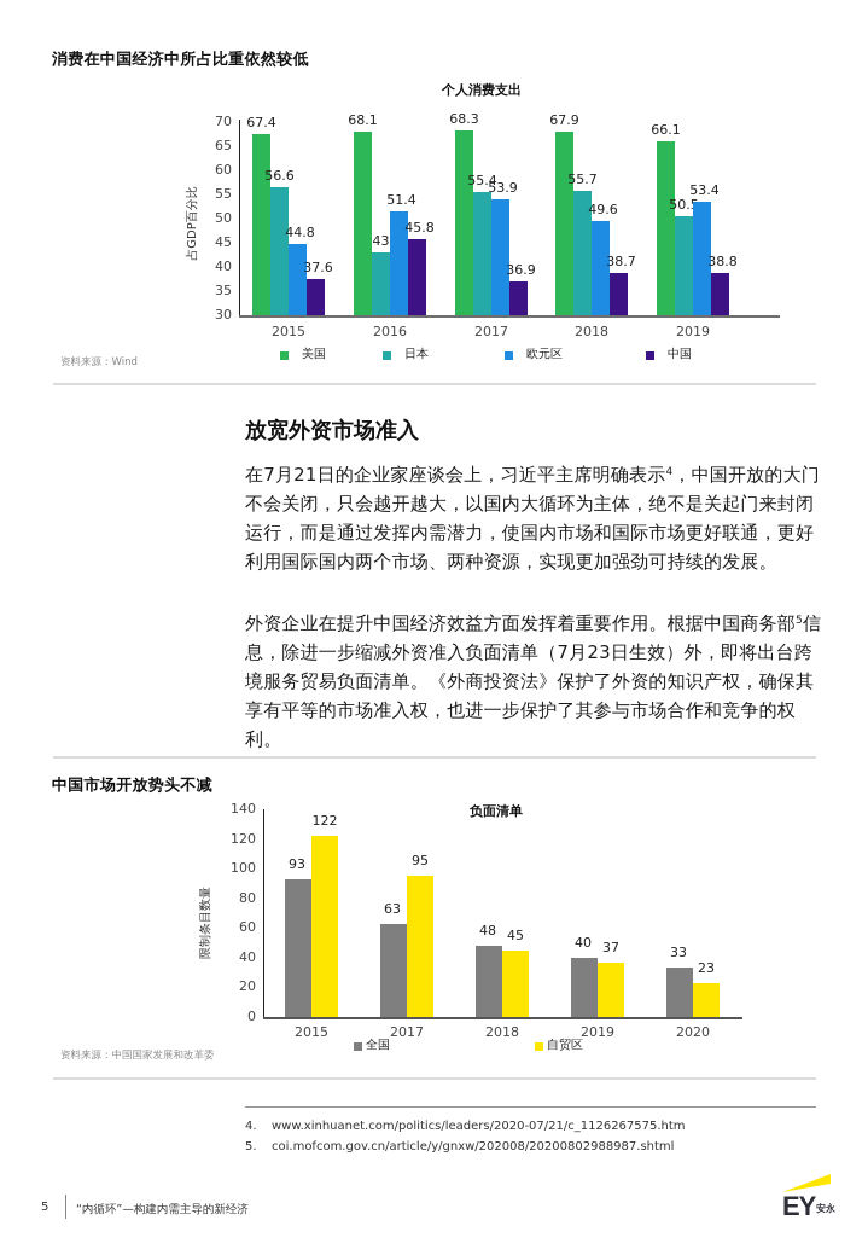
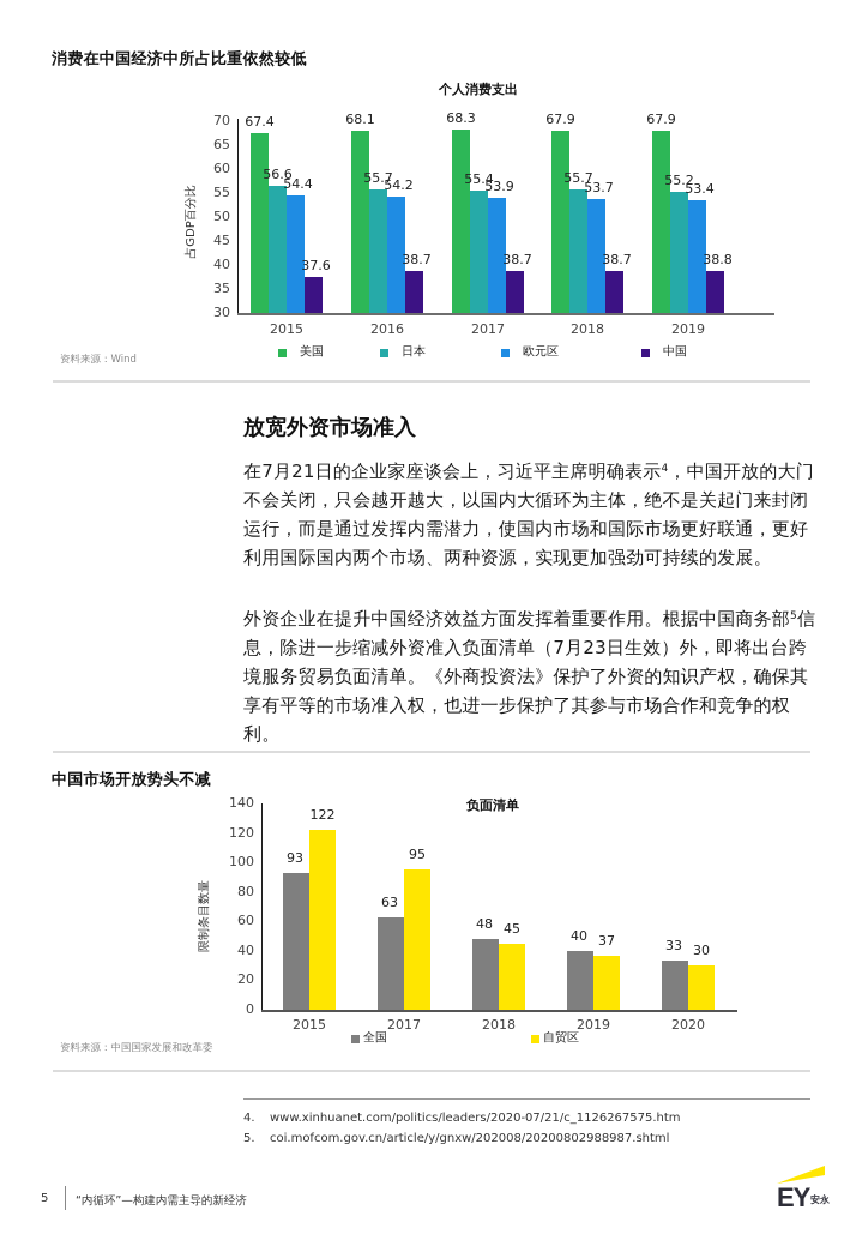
个人消费支出/欧元区/2015: 44.8 -> 54.4
个人消费支出/日本/2016: 43 -> 55.7
个人消费支出/欧元区/2016: 51.4 -> 54.2
个人消费支出/中国/2016: 45.8 -> 38.7
个人消费支出/中国/2017: 36.9 -> 38.7
个人消费支出/欧元区/2018: 49.6 -> 53.7
个人消费支出/美国/2019: 66.1 -> 67.9
个人消费支出/日本/2019: 50.5 -> 55.2
负面清单/自贸区/2020: 23 -> 30
